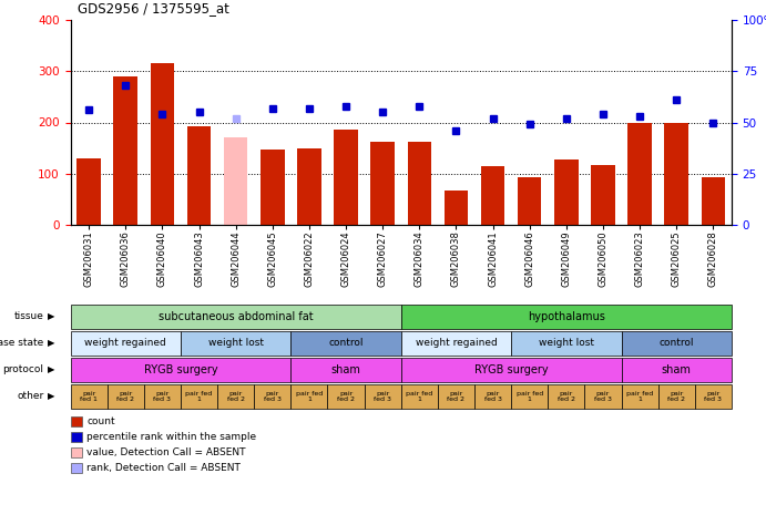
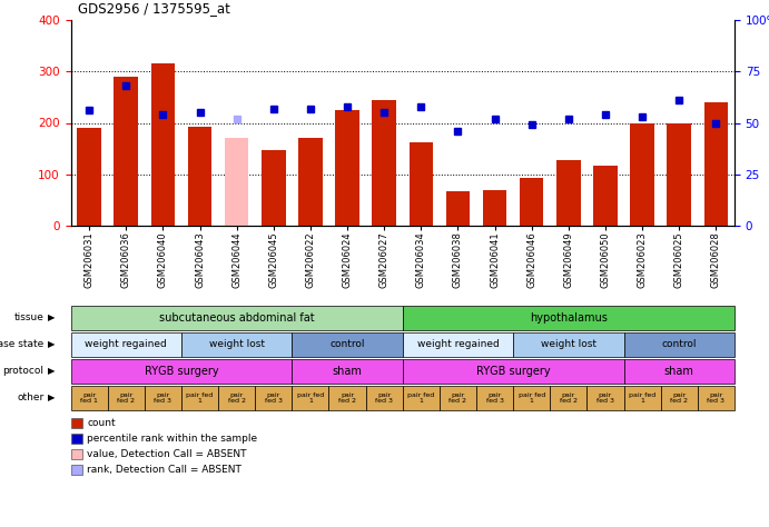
GSM206031: 130 -> 190
GSM206022: 150 -> 170
GSM206024: 187 -> 225
GSM206027: 163 -> 245
GSM206041: 115 -> 70
GSM206028: 92 -> 240
